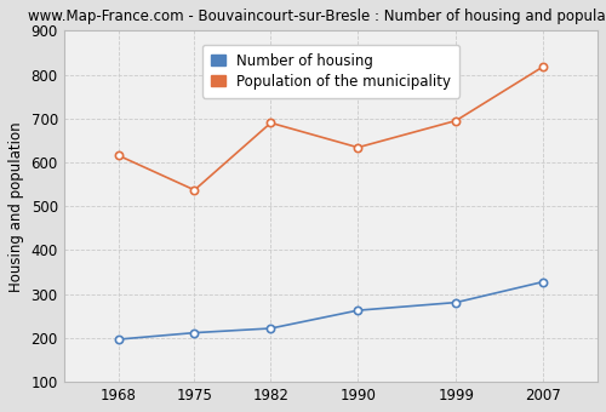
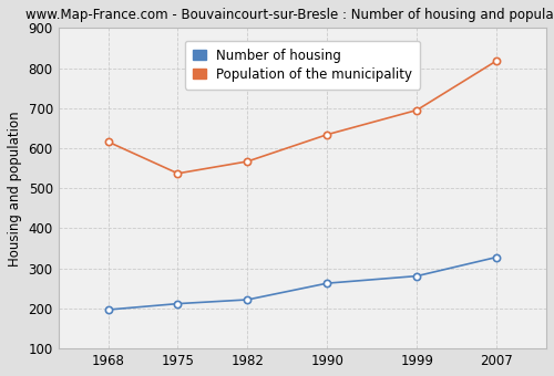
Population of the municipality/1982: 690 -> 567
